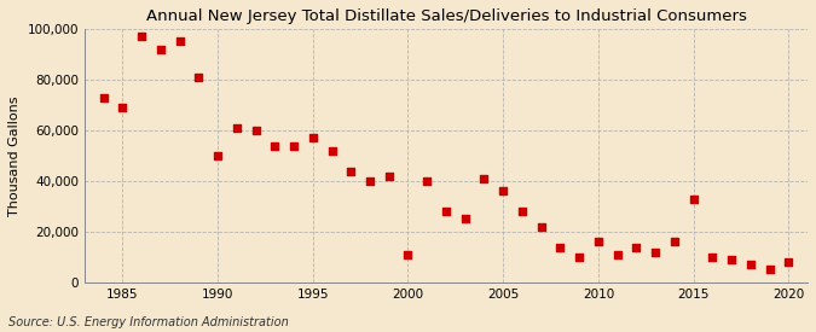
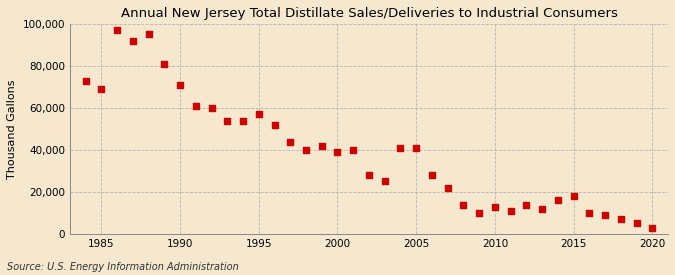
1990: 50,000 -> 71,000
2000: 11,000 -> 39,000
2005: 36,000 -> 41,000
2010: 16,000 -> 13,000
2015: 33,000 -> 18,000
2020: 8,000 -> 3,000
